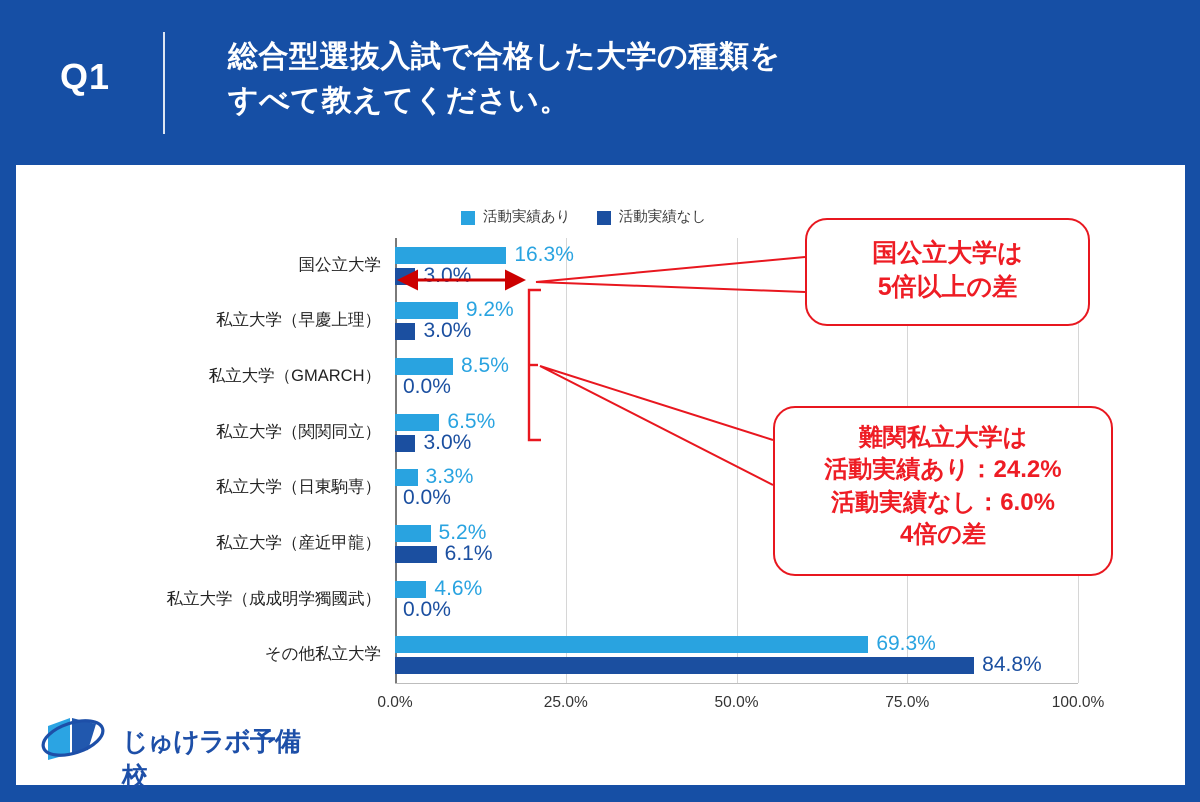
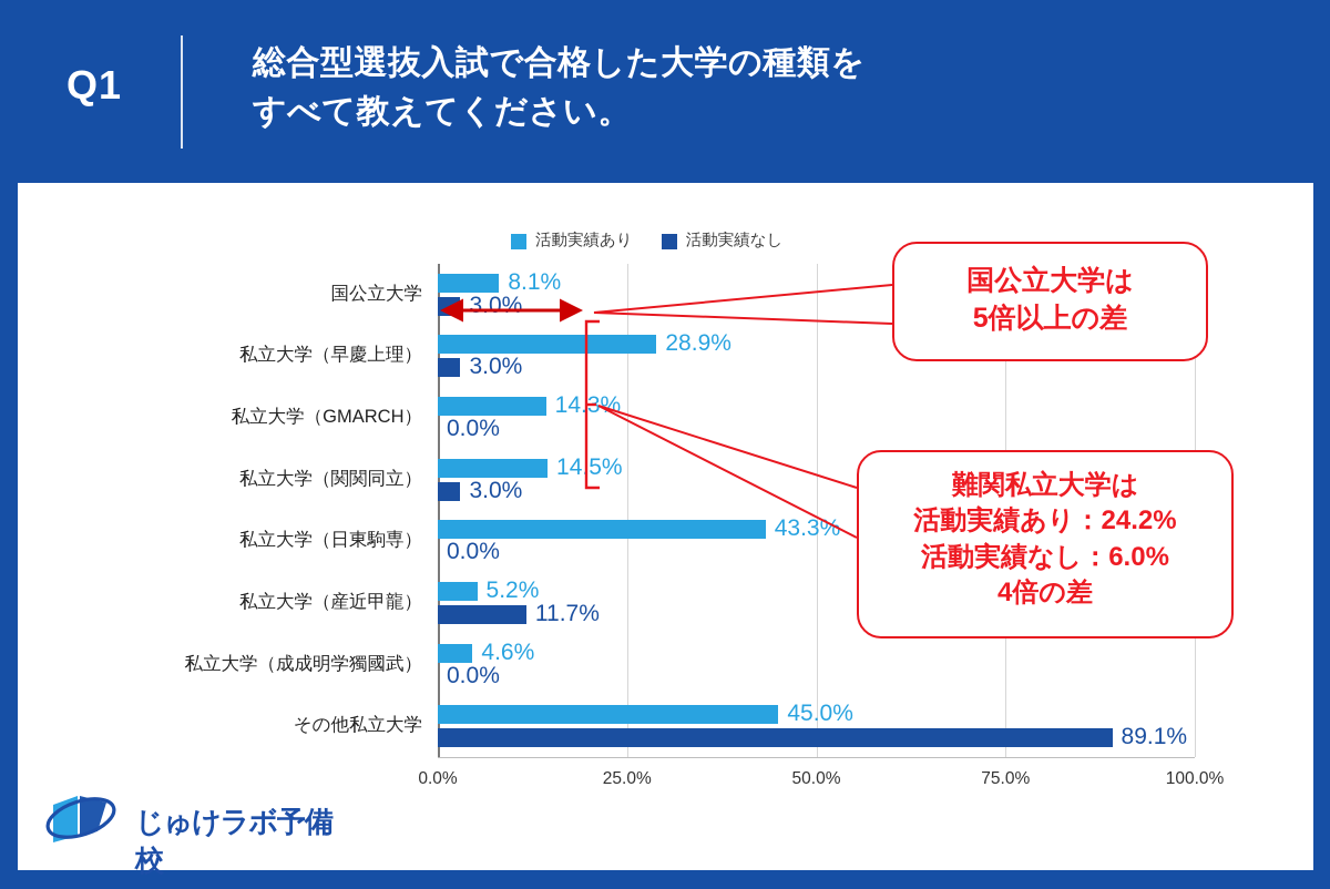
活動実績あり/国公立大学: 16.3% -> 8.1%
活動実績あり/私立大学（早慶上理）: 9.2% -> 28.9%
活動実績あり/私立大学（GMARCH）: 8.5% -> 14.3%
活動実績あり/私立大学（関関同立）: 6.5% -> 14.5%
活動実績あり/私立大学（日東駒専）: 3.3% -> 43.3%
活動実績なし/私立大学（産近甲龍）: 6.1% -> 11.7%
活動実績あり/その他私立大学: 69.3% -> 45.0%
活動実績なし/その他私立大学: 84.8% -> 89.1%
